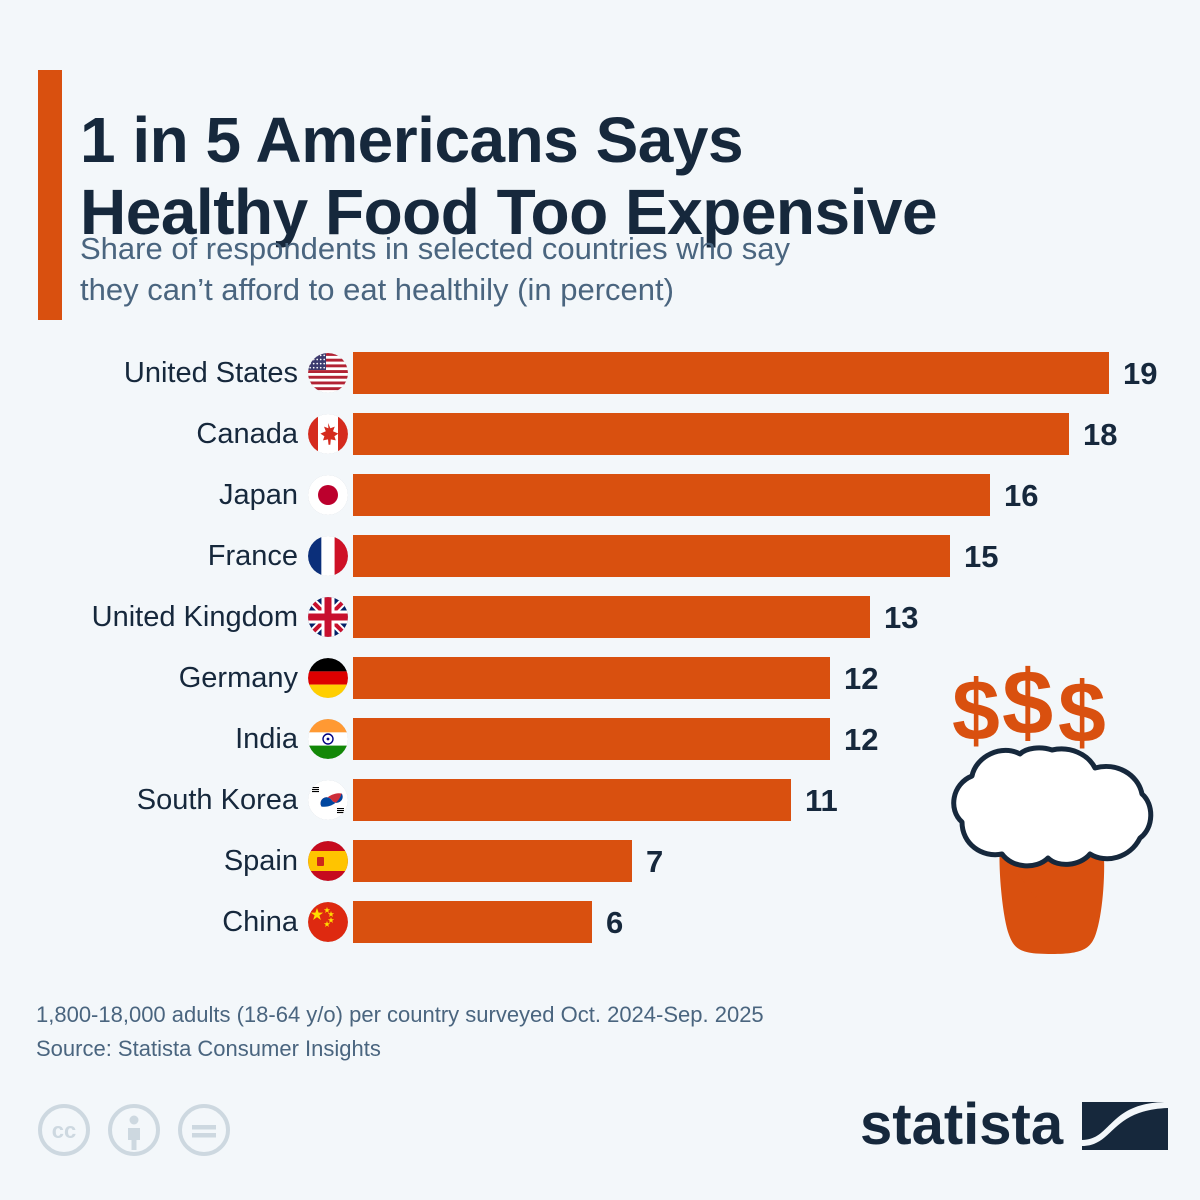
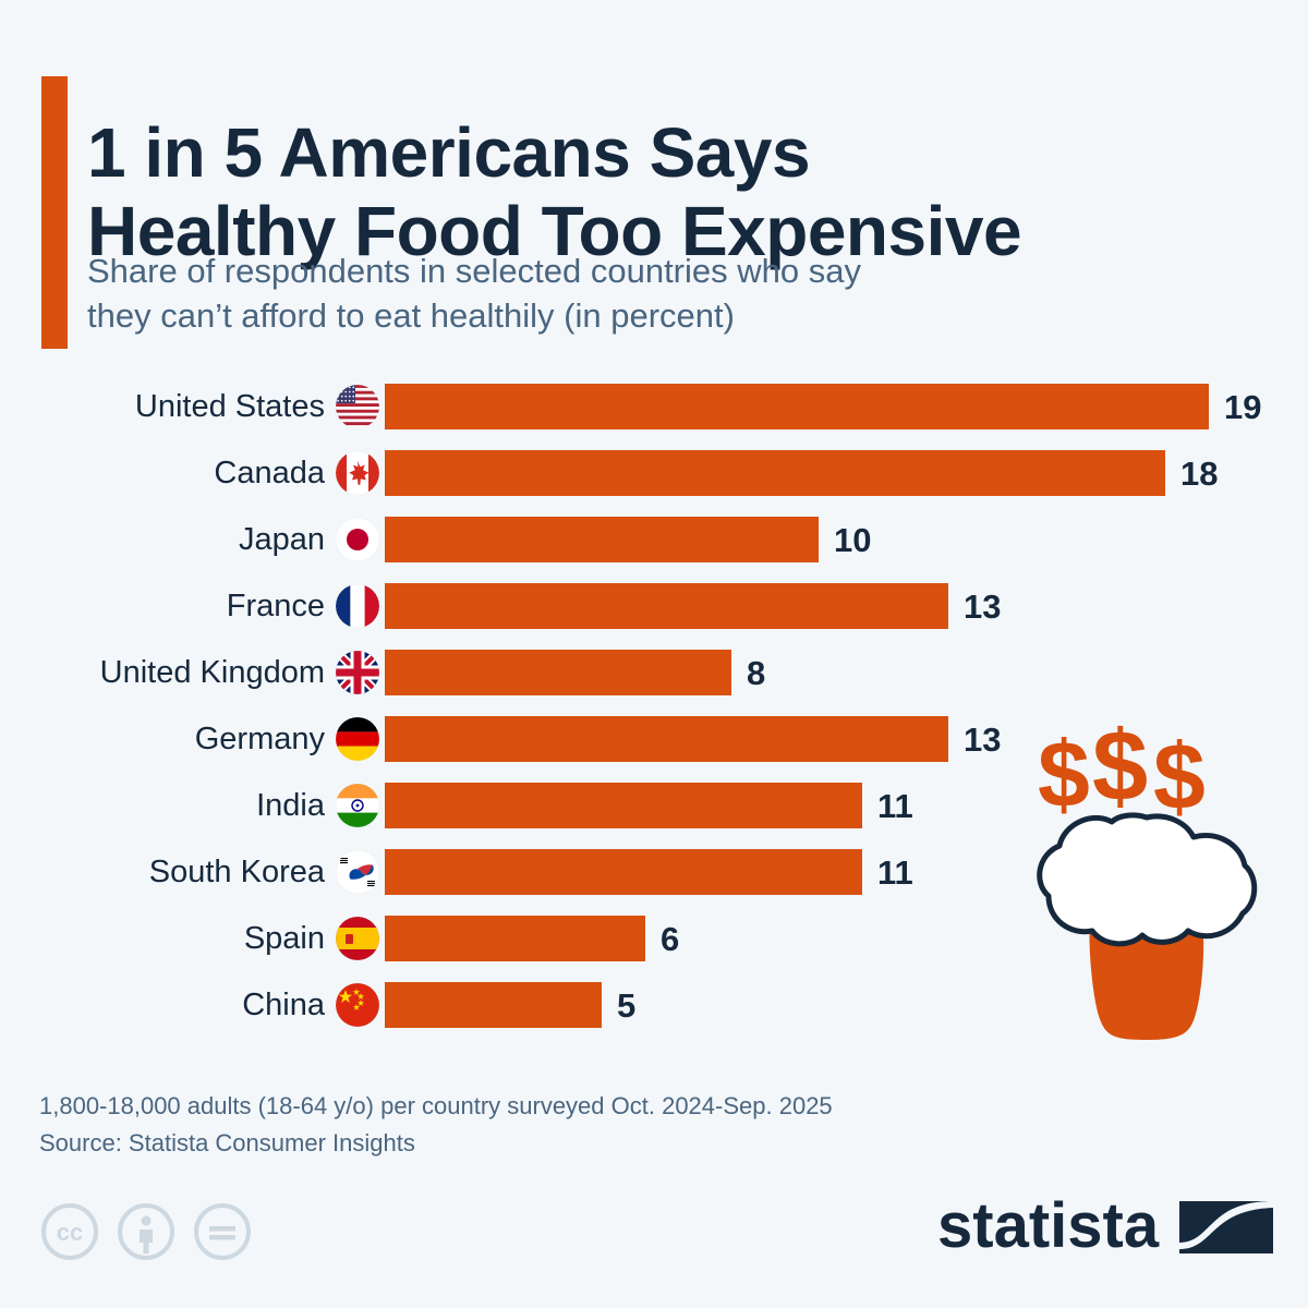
Japan: 16 -> 10
France: 15 -> 13
United Kingdom: 13 -> 8
Germany: 12 -> 13
India: 12 -> 11
Spain: 7 -> 6
China: 6 -> 5
